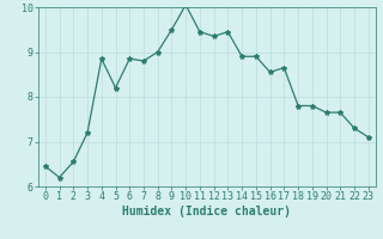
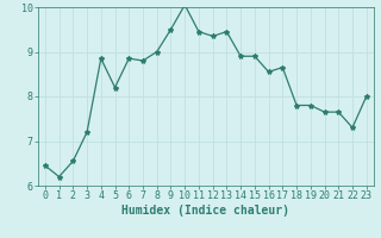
23: 7.10 -> 8.00
